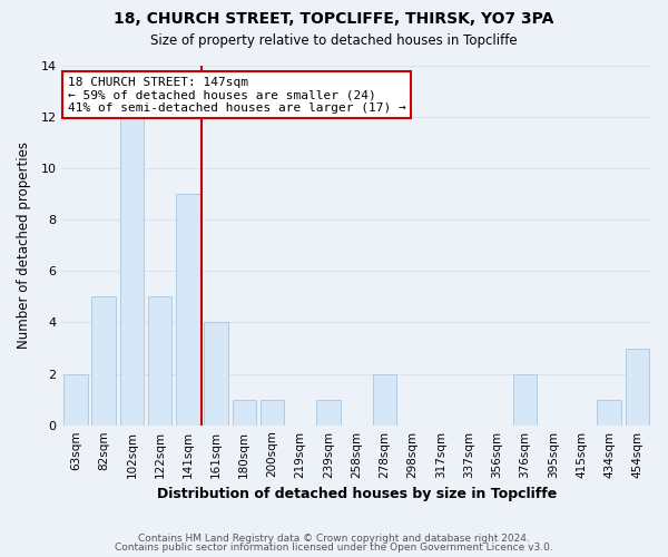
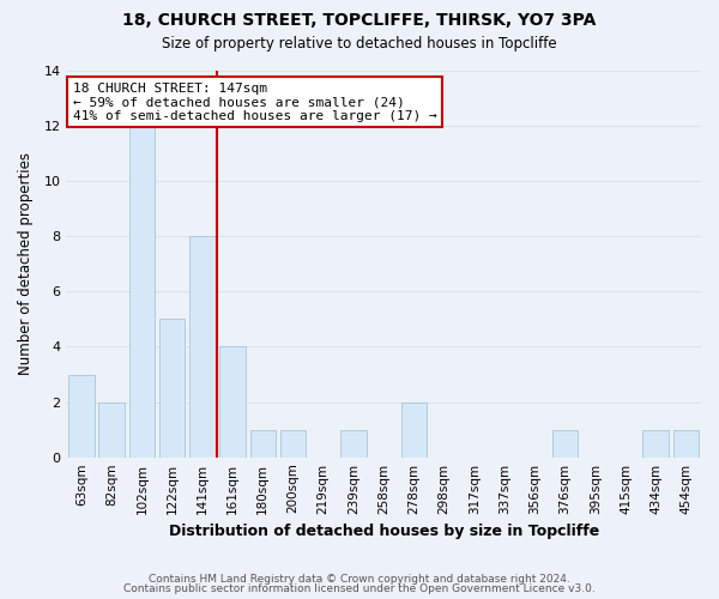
63sqm: 2 -> 3
82sqm: 5 -> 2
141sqm: 9 -> 8
376sqm: 2 -> 1
454sqm: 3 -> 1
